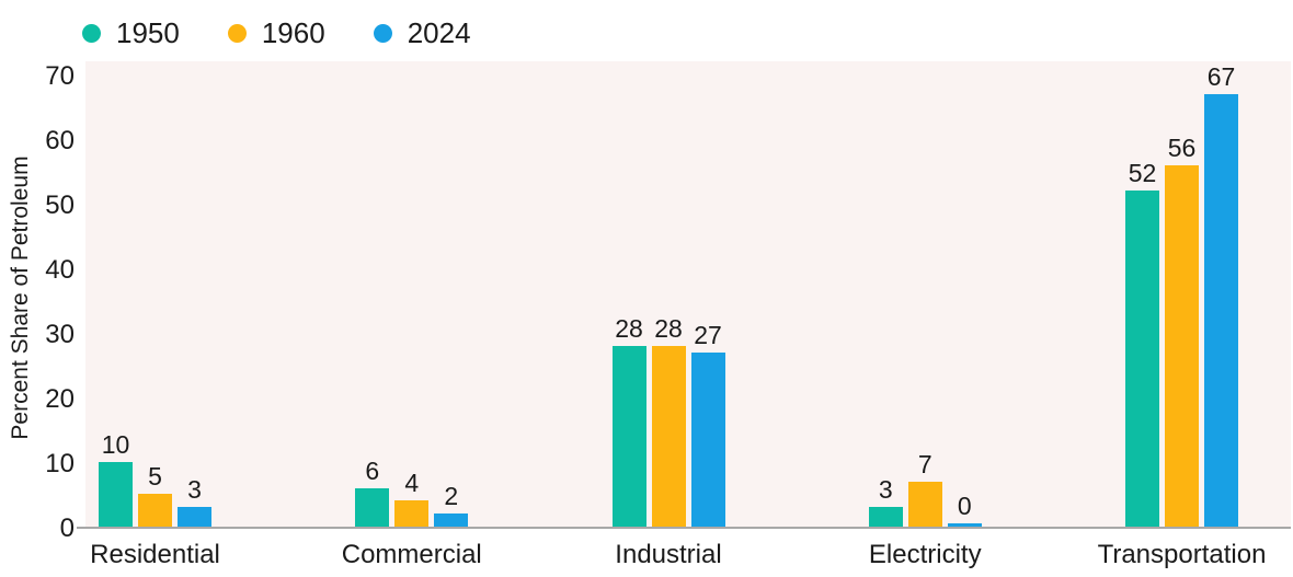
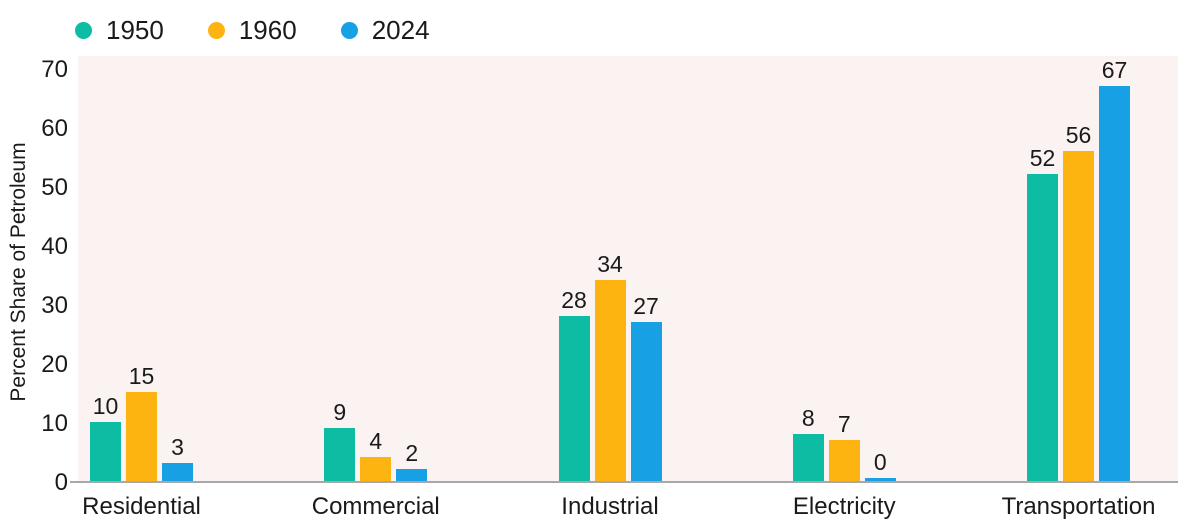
1960/Residential: 5 -> 15
1950/Commercial: 6 -> 9
1960/Industrial: 28 -> 34
1950/Electricity: 3 -> 8
